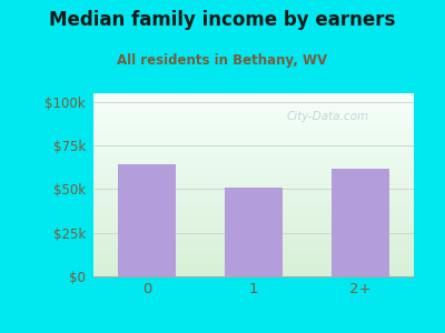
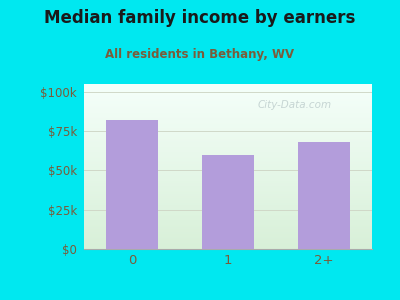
0: $64k -> $82k
1: $51k -> $60k
2+: $62k -> $68k
